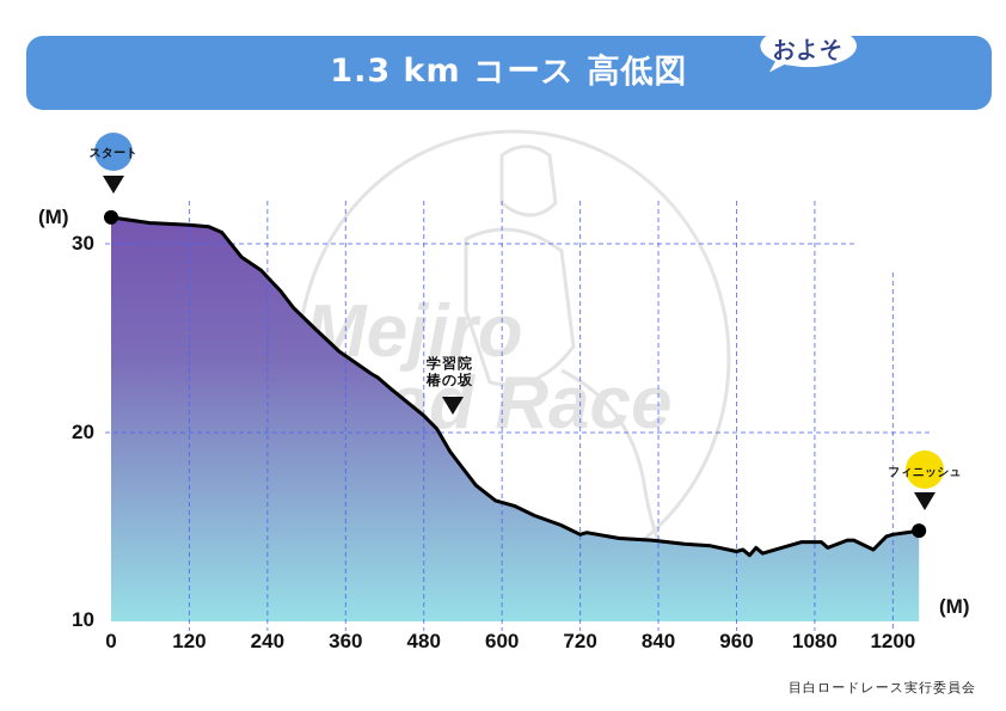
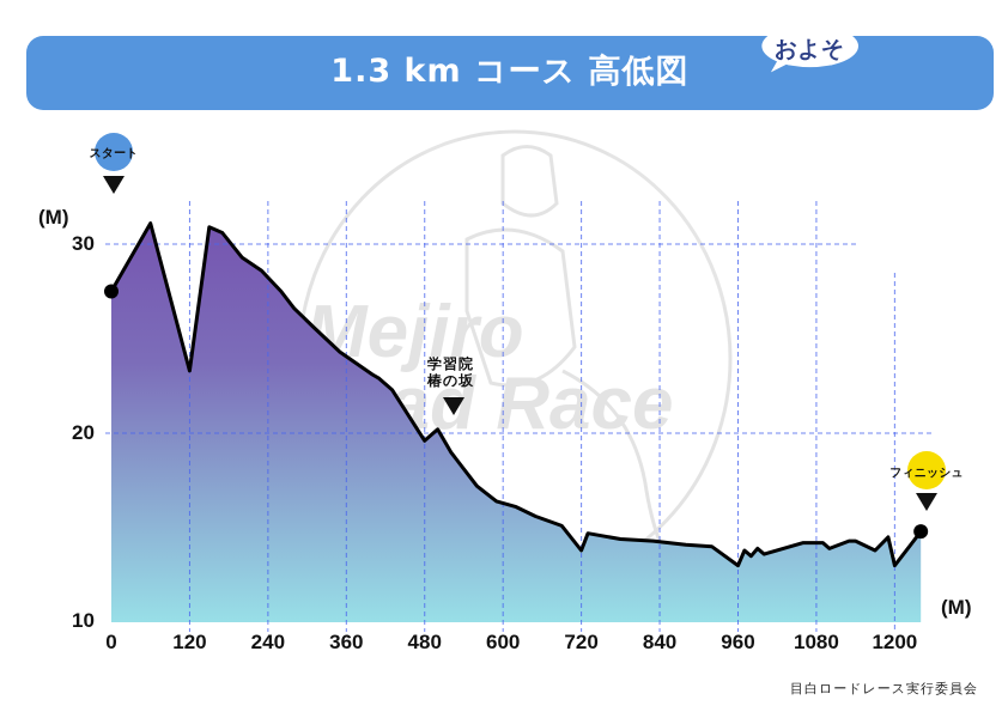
0: 31.4 -> 27.5
120: 31.0 -> 23.3
480: 20.9 -> 19.6
720: 14.6 -> 13.8
960: 13.7 -> 13.0
1200: 14.6 -> 13.0
